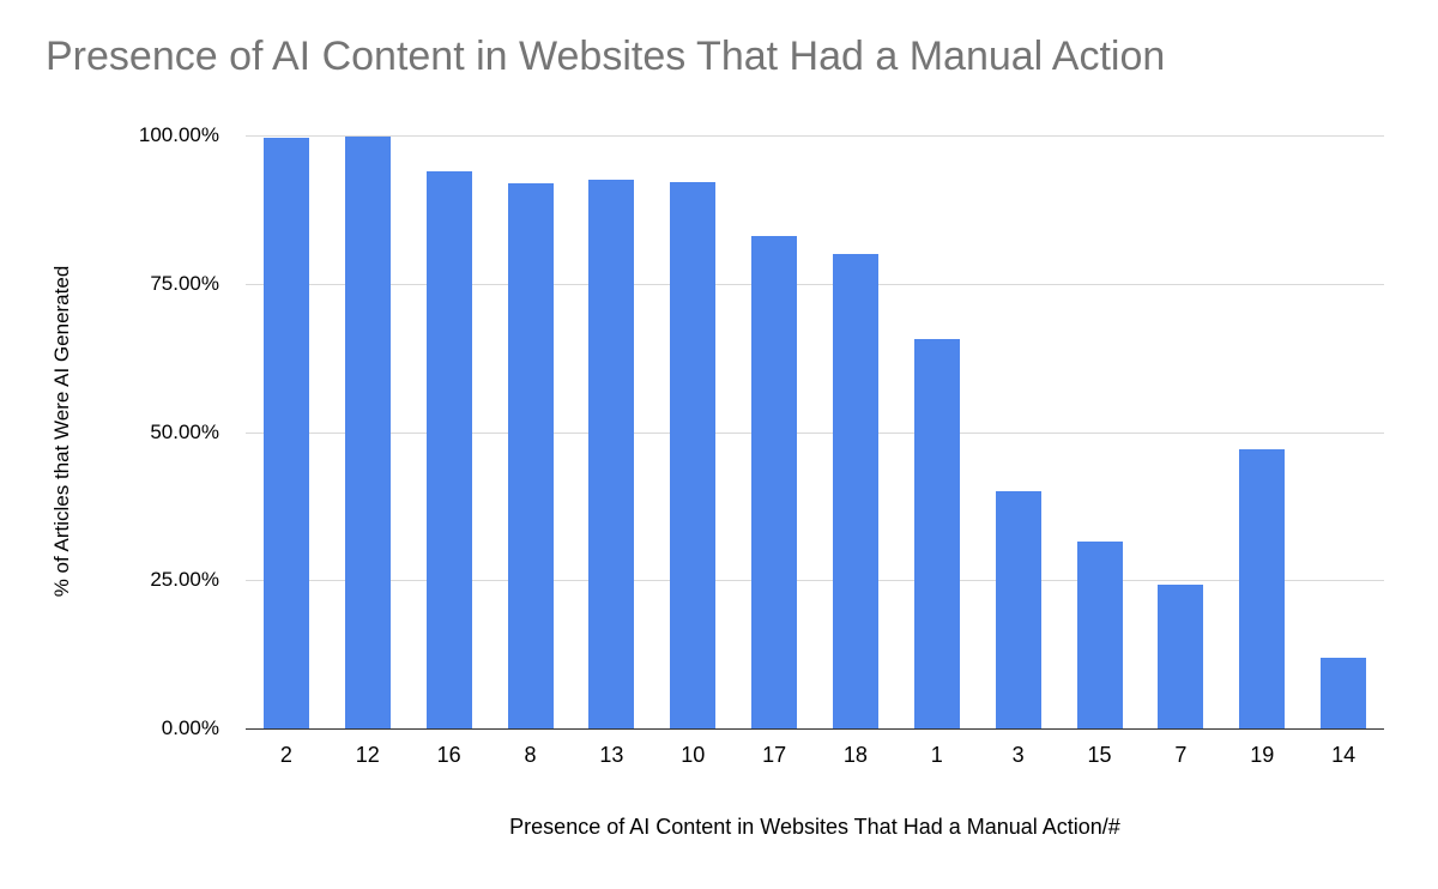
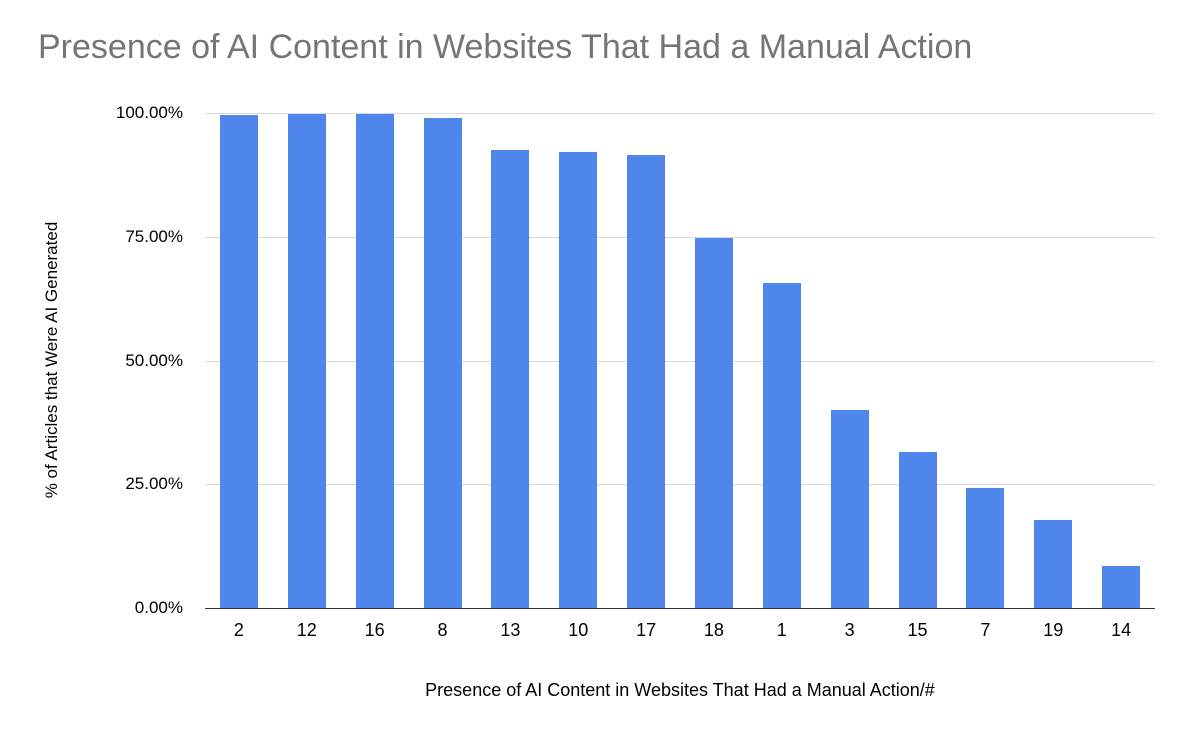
16: 94% -> 100%
8: 92% -> 99%
17: 83% -> 92%
18: 80% -> 75%
19: 47% -> 18%
14: 12% -> 8%
